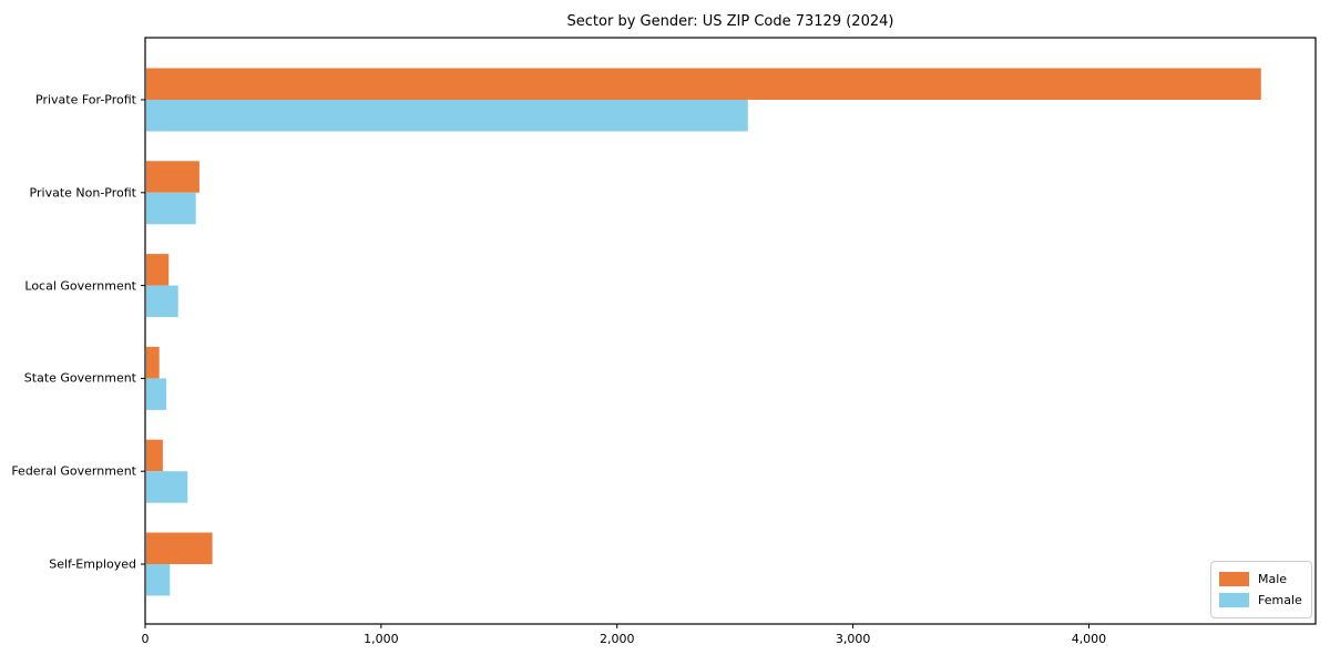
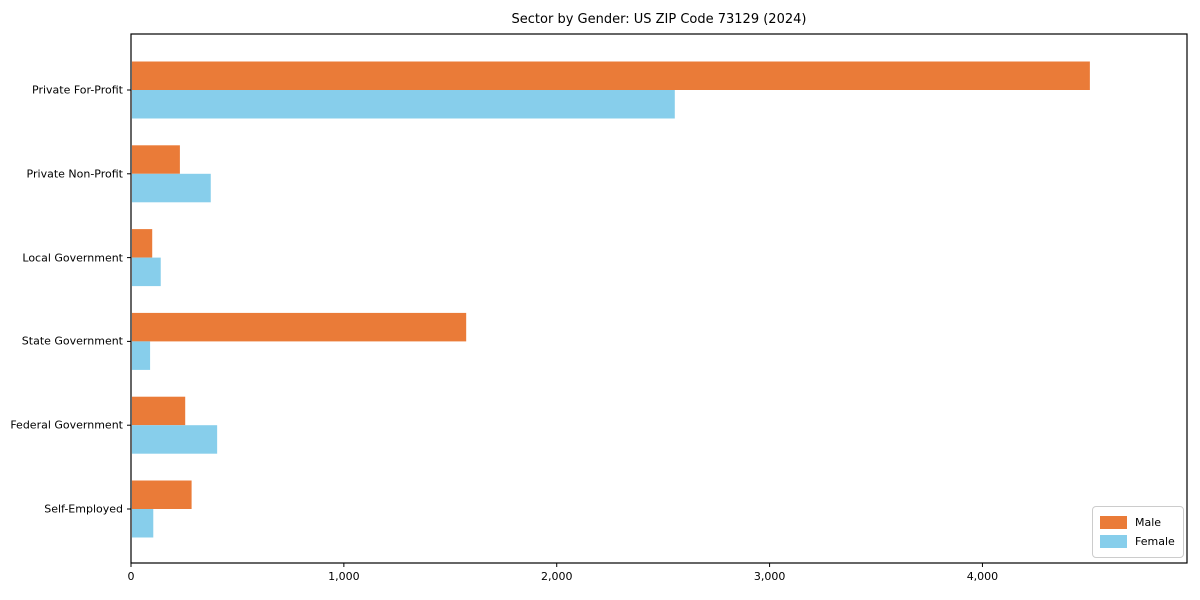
Male/Private For-Profit: 4720 -> 4500
Female/Private Non-Profit: 210 -> 370
Male/State Government: 60 -> 1570
Male/Federal Government: 70 -> 250
Female/Federal Government: 180 -> 400
